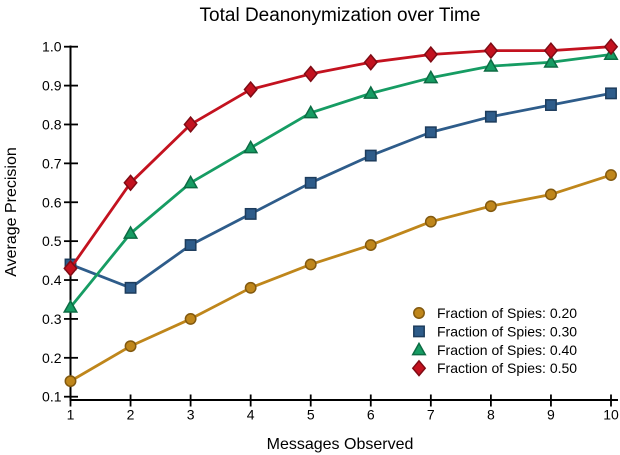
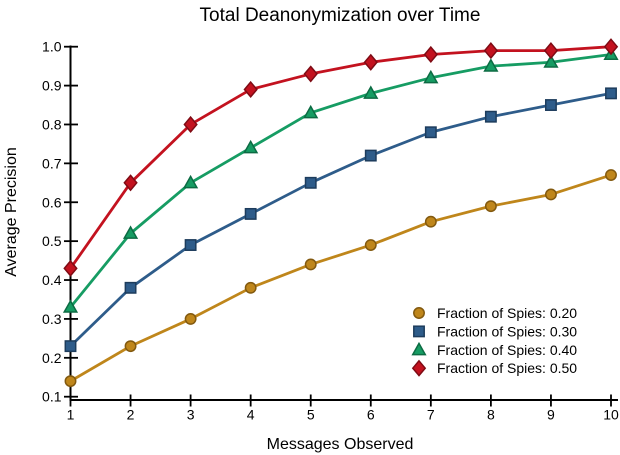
Fraction of Spies: 0.30/1: 0.44 -> 0.23
